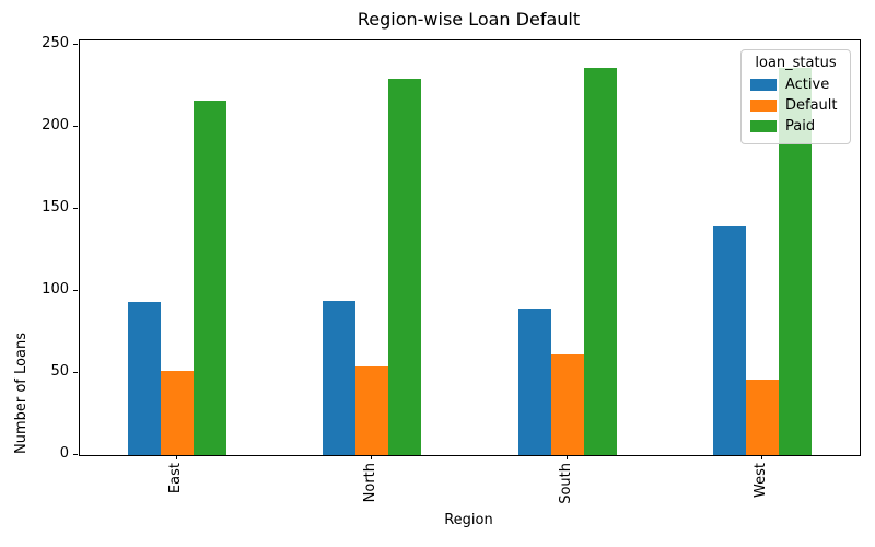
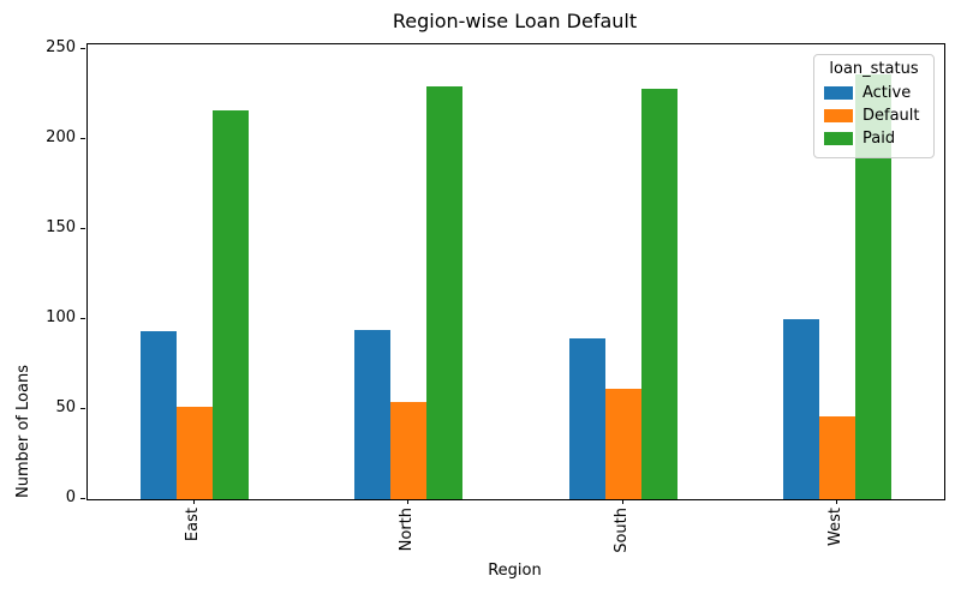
Paid/South: 236 -> 228
Active/West: 139 -> 100
